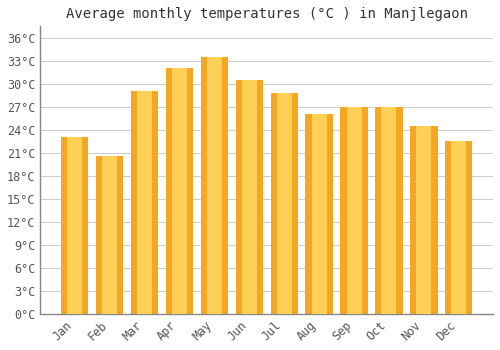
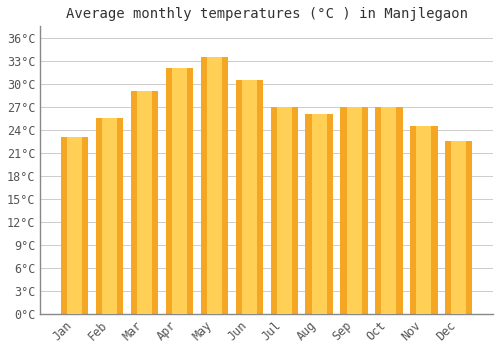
Feb: 20.6°C -> 25.5°C
Jul: 28.8°C -> 27.0°C
